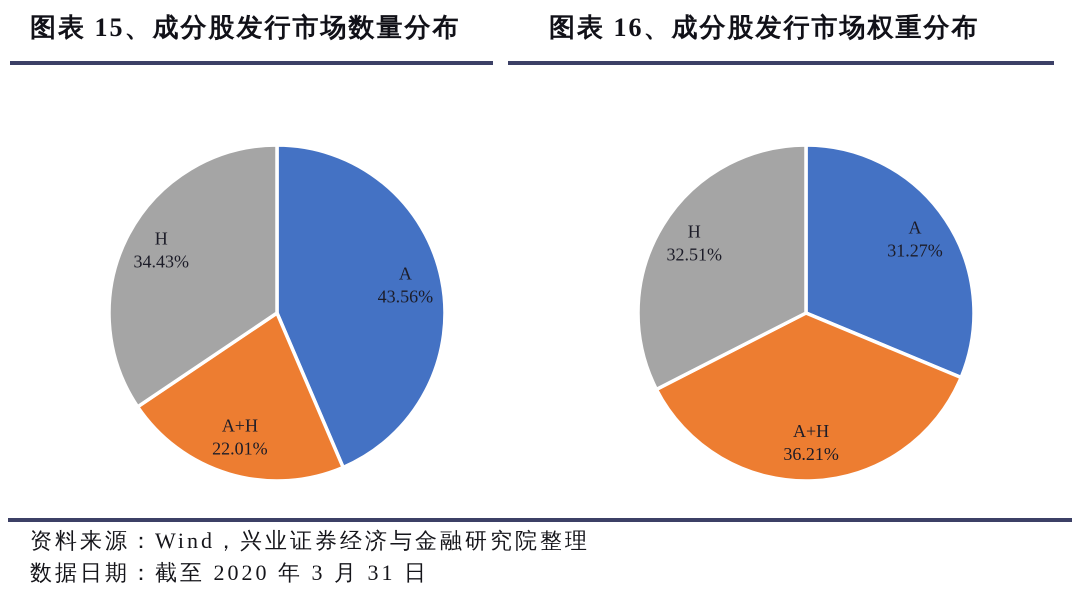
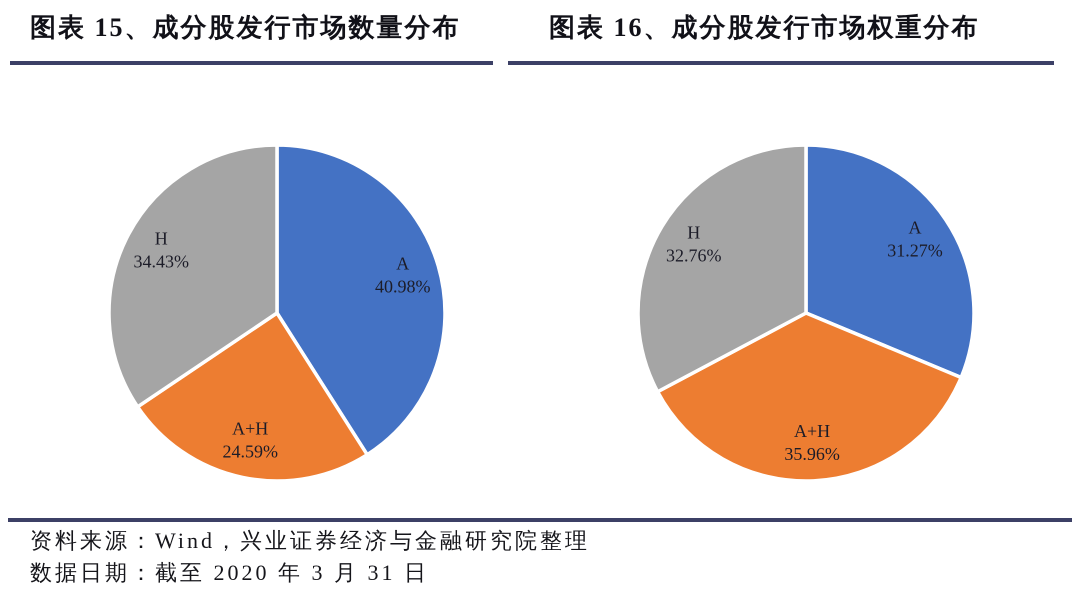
图表 15、成分股发行市场数量分布/A: 43.56% -> 40.98%
图表 15、成分股发行市场数量分布/A+H: 22.01% -> 24.59%
图表 16、成分股发行市场权重分布/A+H: 36.21% -> 35.96%
图表 16、成分股发行市场权重分布/H: 32.51% -> 32.76%
